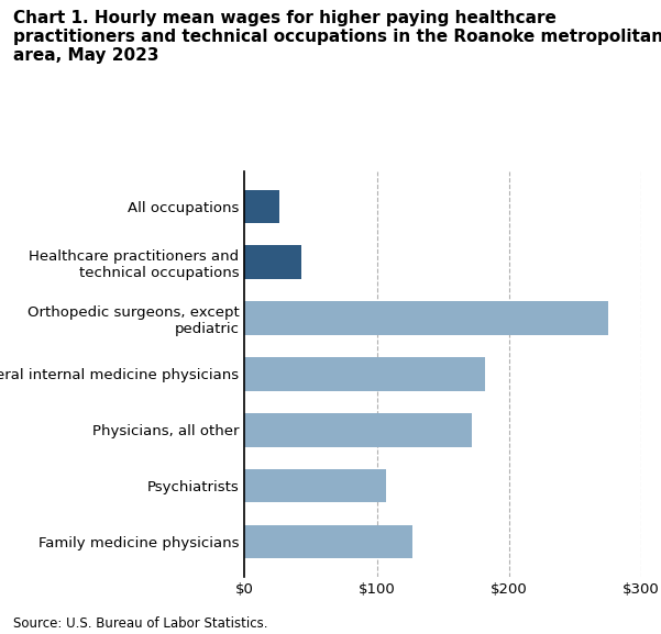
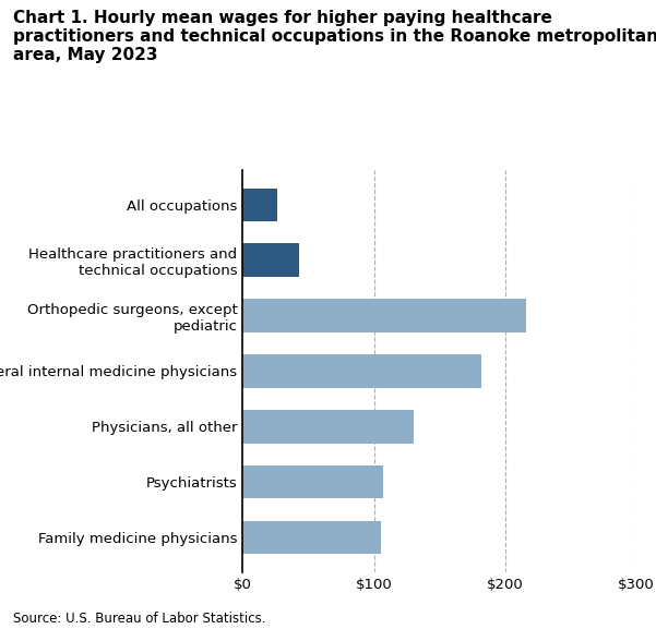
Orthopedic surgeons, except pediatric: $275 -> $216
Physicians, all other: $172 -> $130
Family medicine physicians: $127 -> $105
